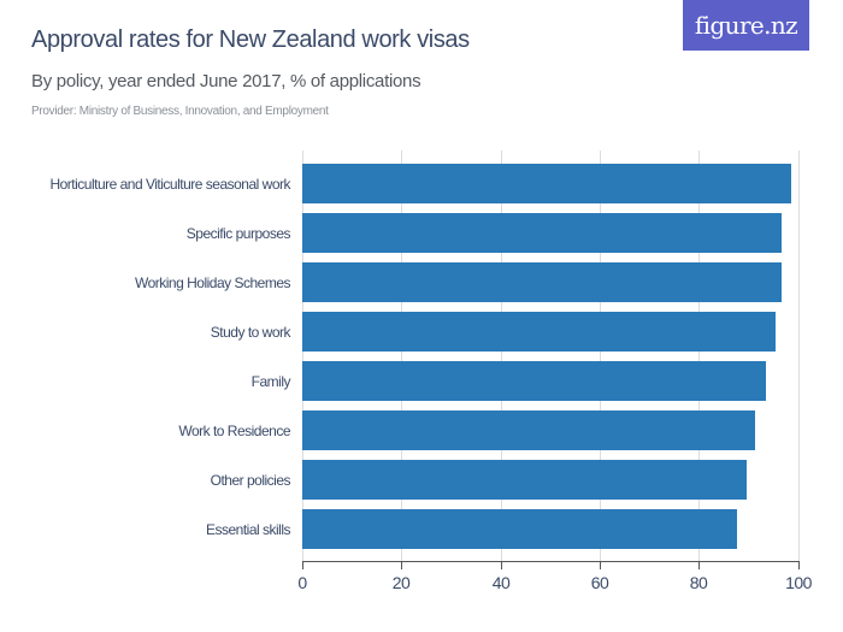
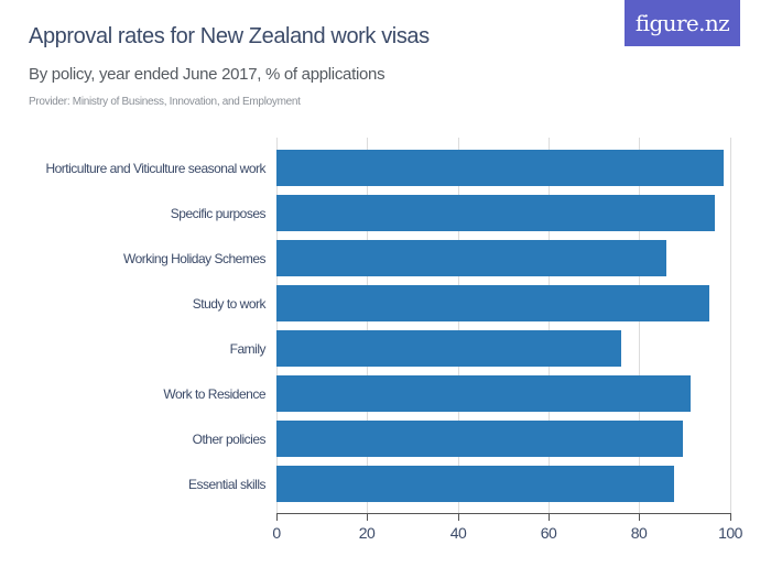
Working Holiday Schemes: 97 -> 86
Family: 94 -> 76
